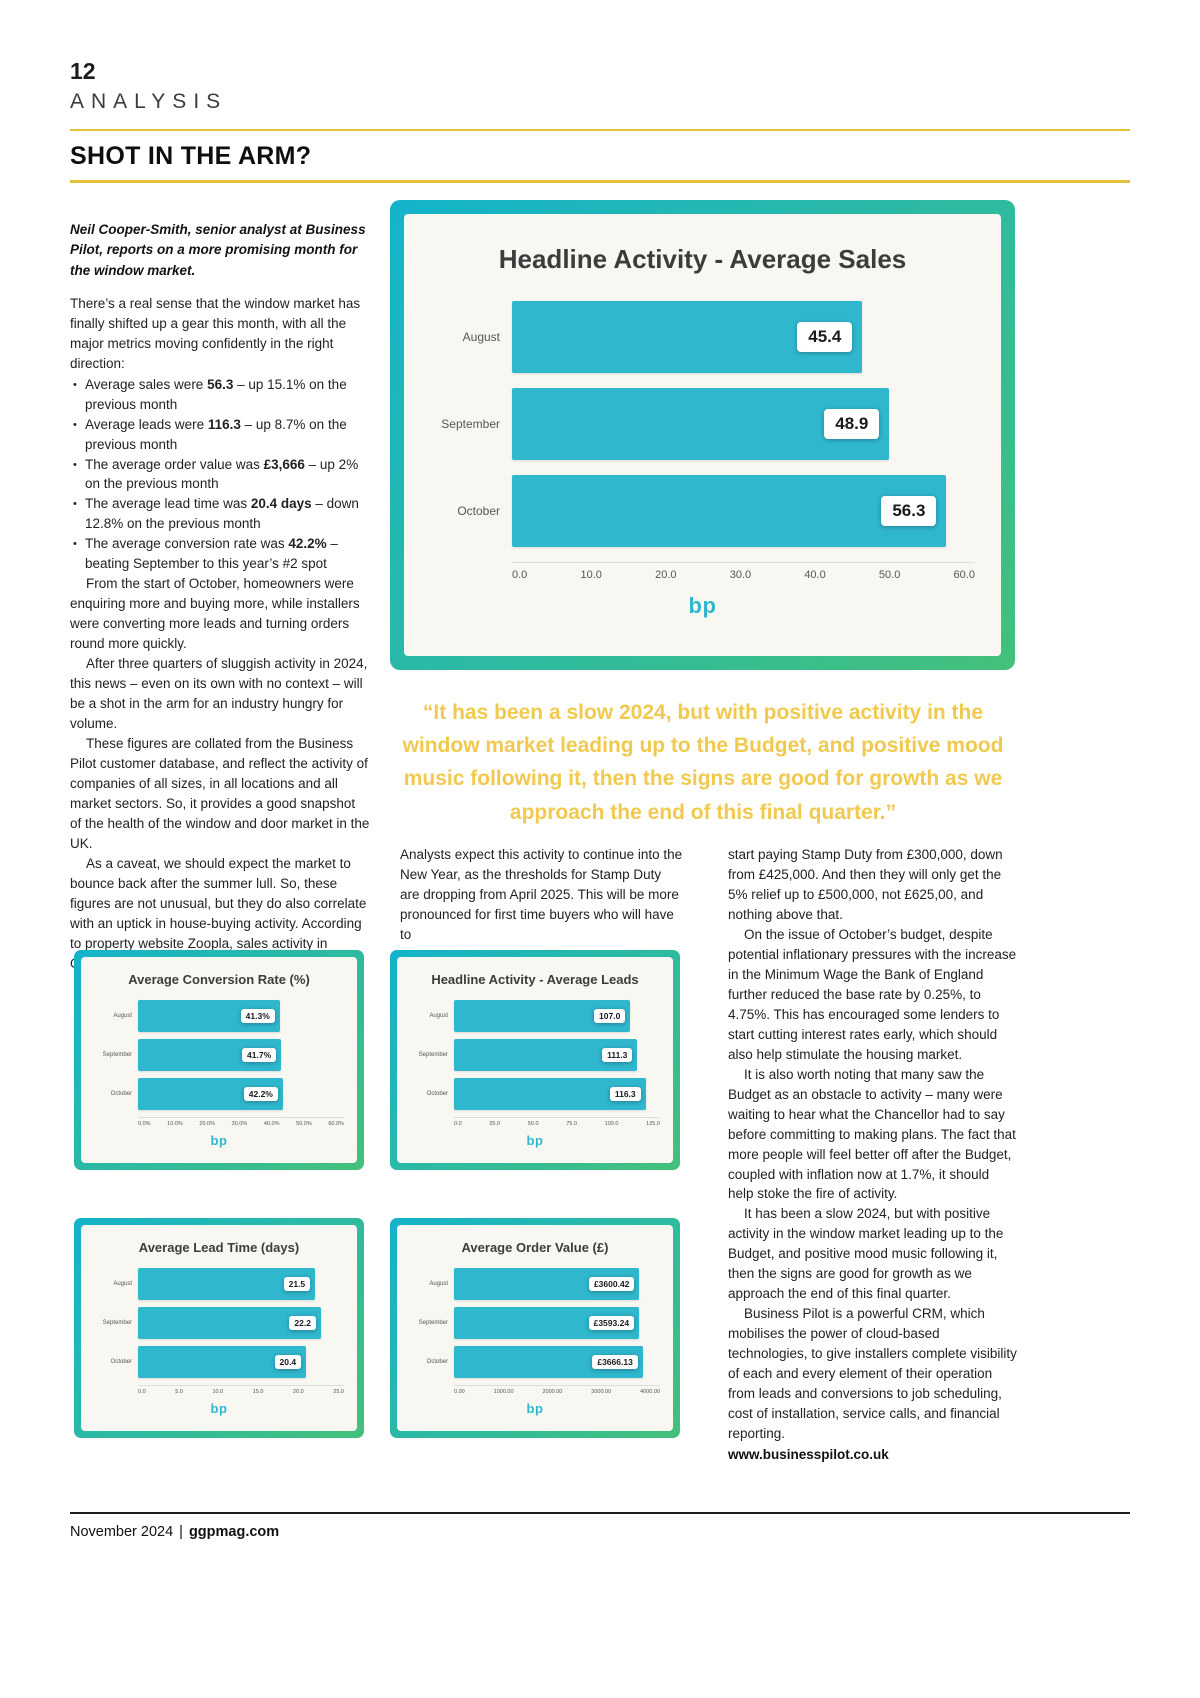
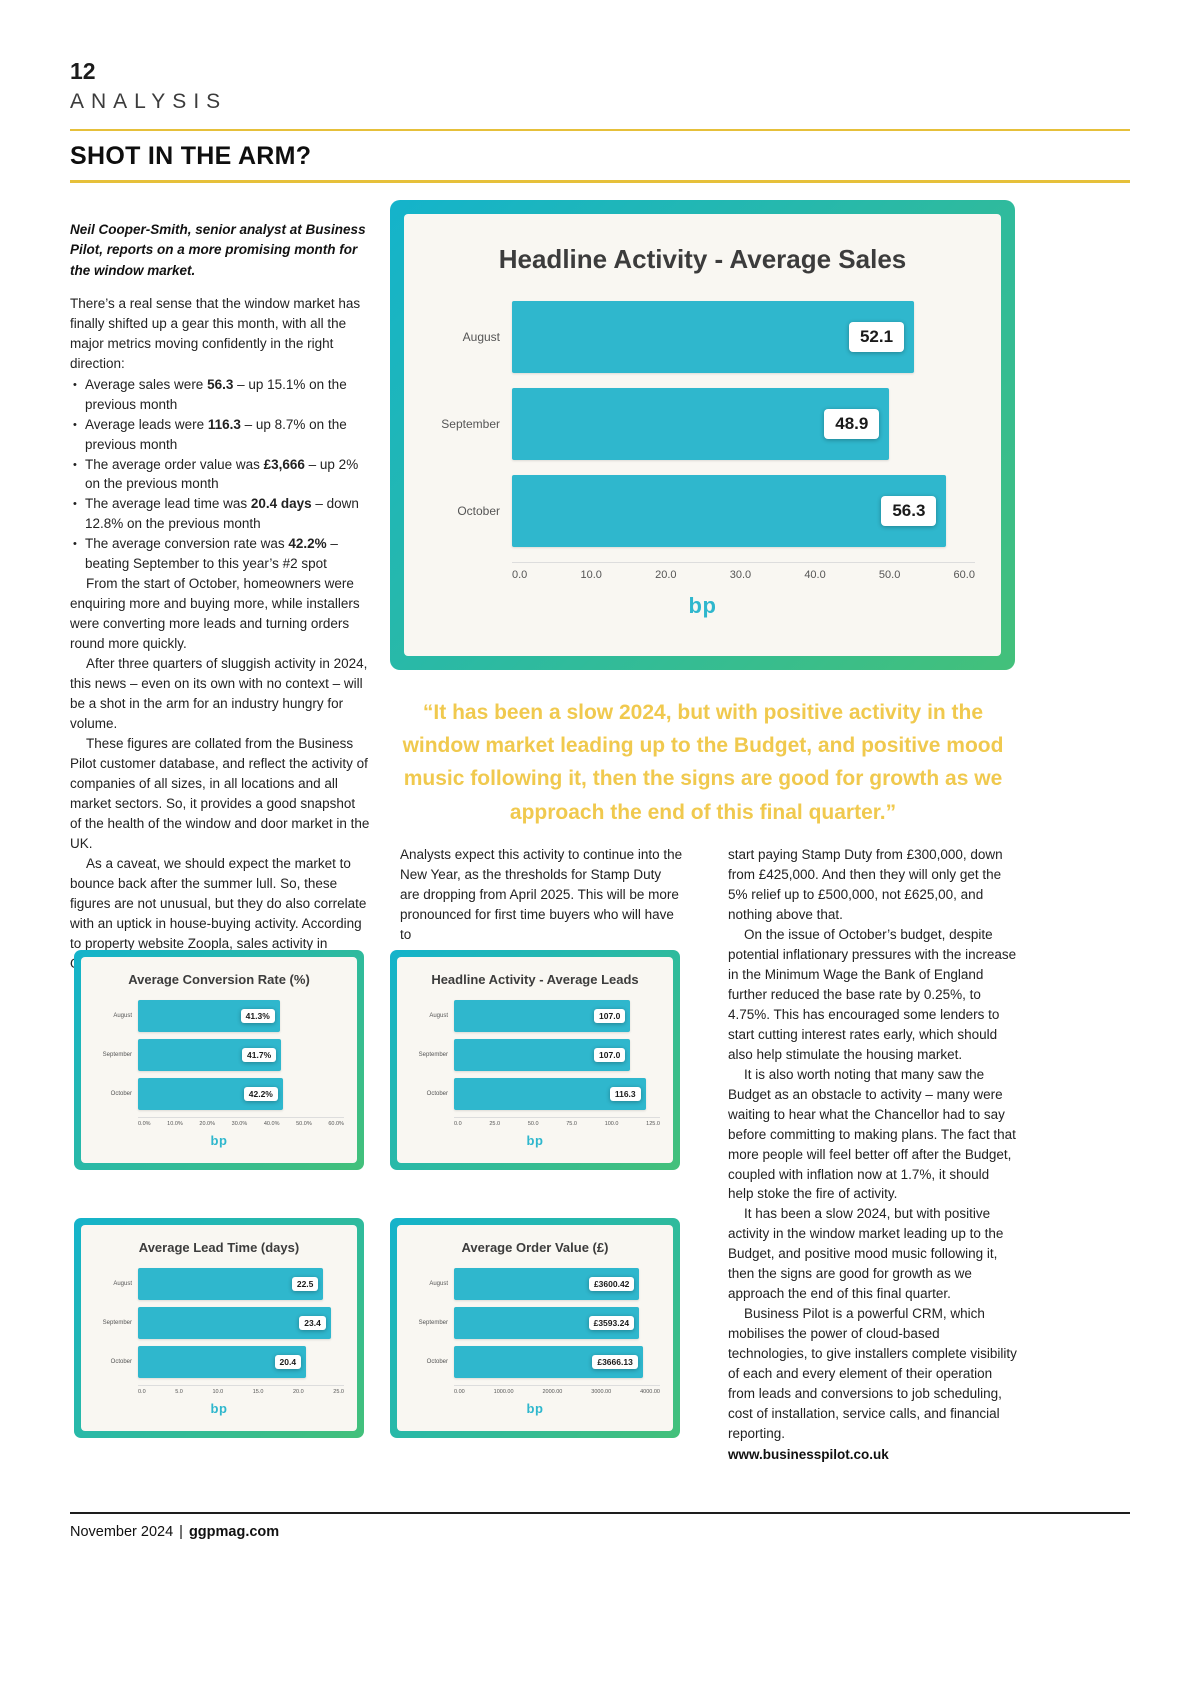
Headline Activity - Average Sales/August: 45.4 -> 52.1
Headline Activity - Average Leads/September: 111.3 -> 107.0
Average Lead Time (days)/August: 21.5 -> 22.5
Average Lead Time (days)/September: 22.2 -> 23.4
